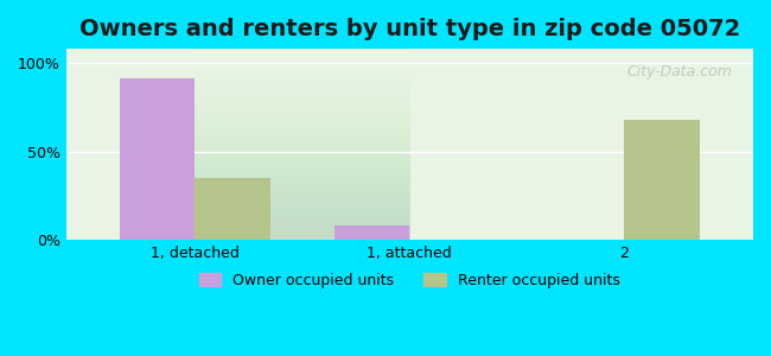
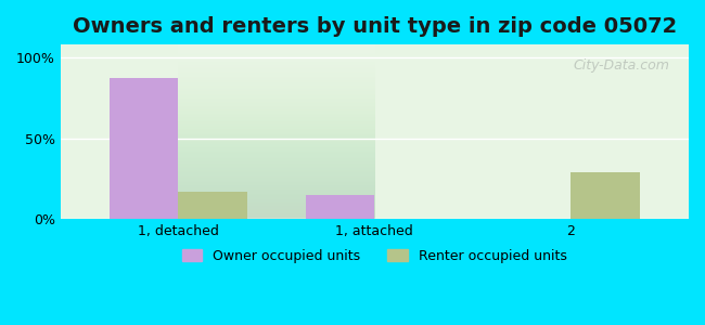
Owner occupied units/1, detached: 91% -> 87%
Renter occupied units/1, detached: 35% -> 17%
Owner occupied units/1, attached: 8% -> 15%
Renter occupied units/2: 68% -> 29%
